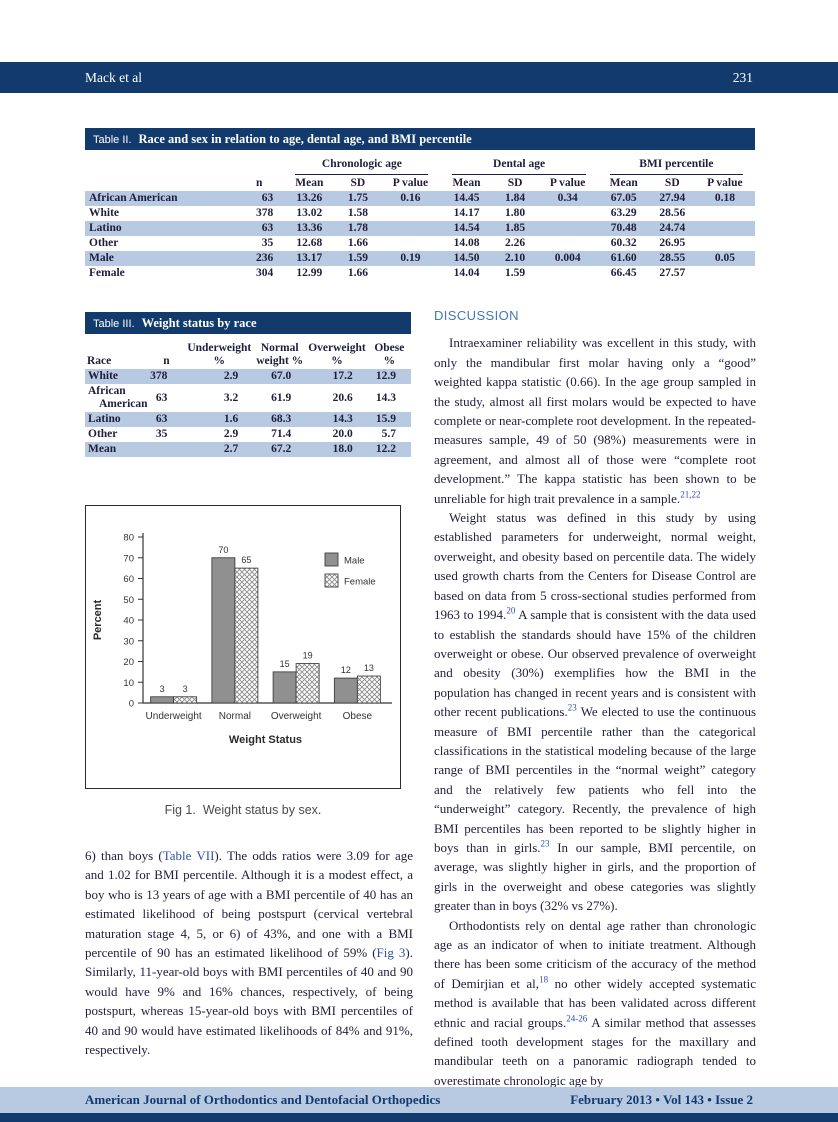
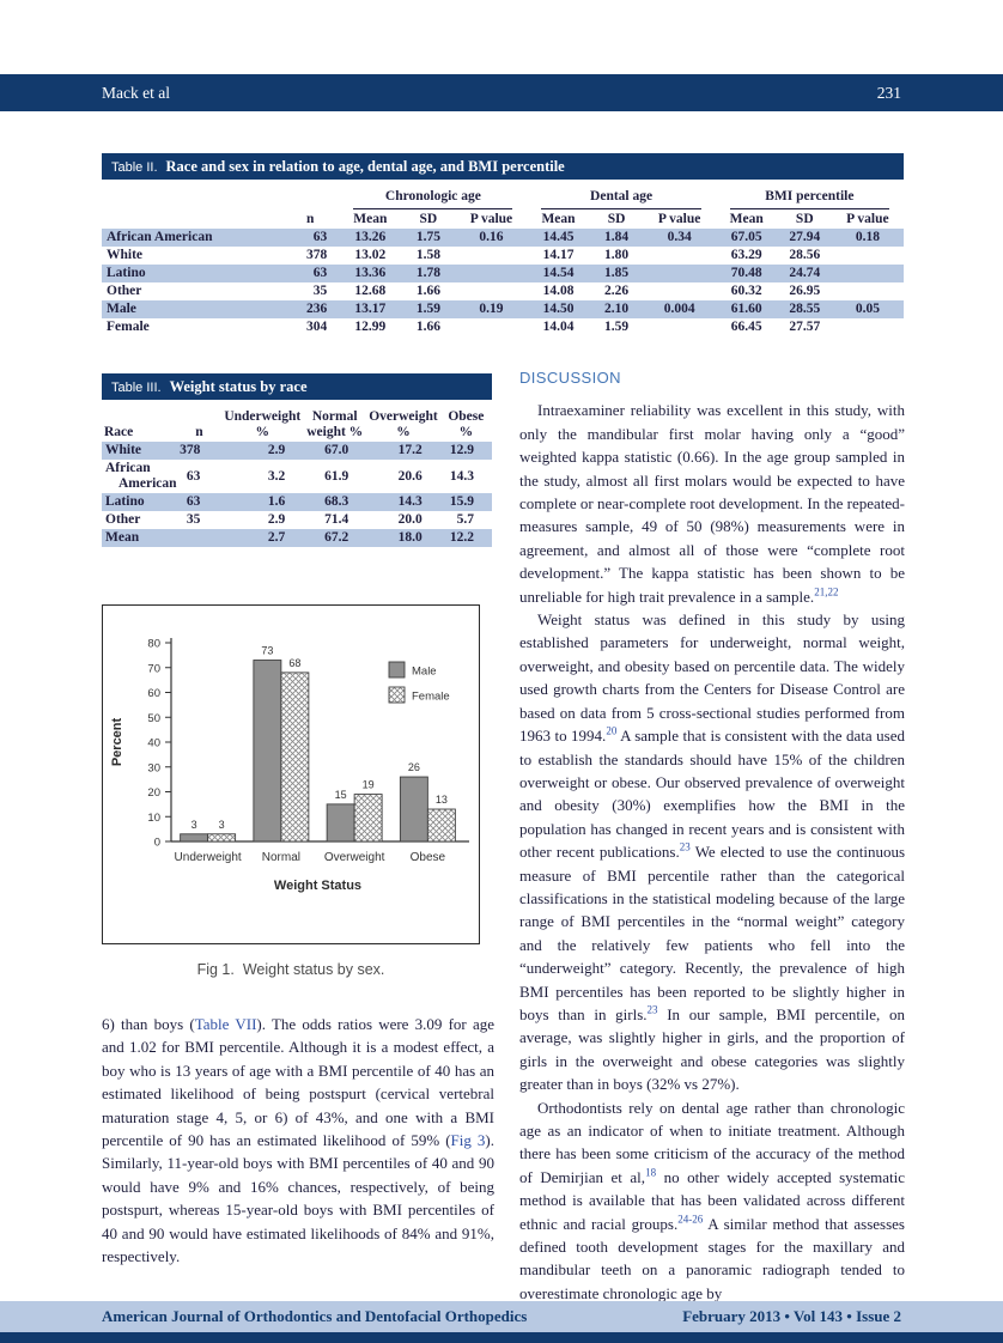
Male/Normal: 70 -> 73
Female/Normal: 65 -> 68
Male/Obese: 12 -> 26
